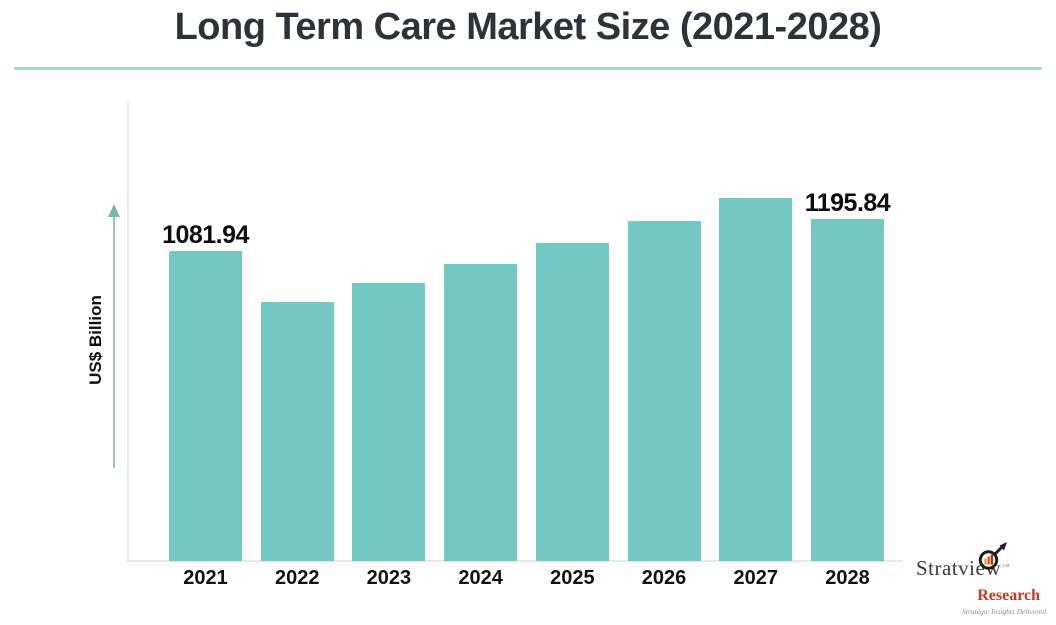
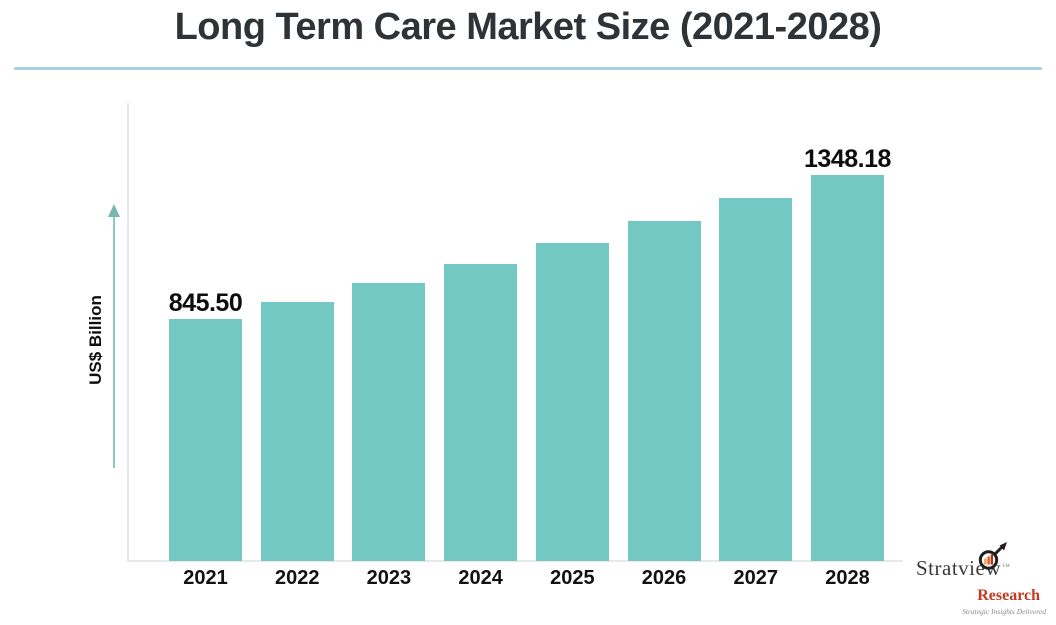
2021: 1081.94 -> 845.50
2028: 1195.84 -> 1348.18
